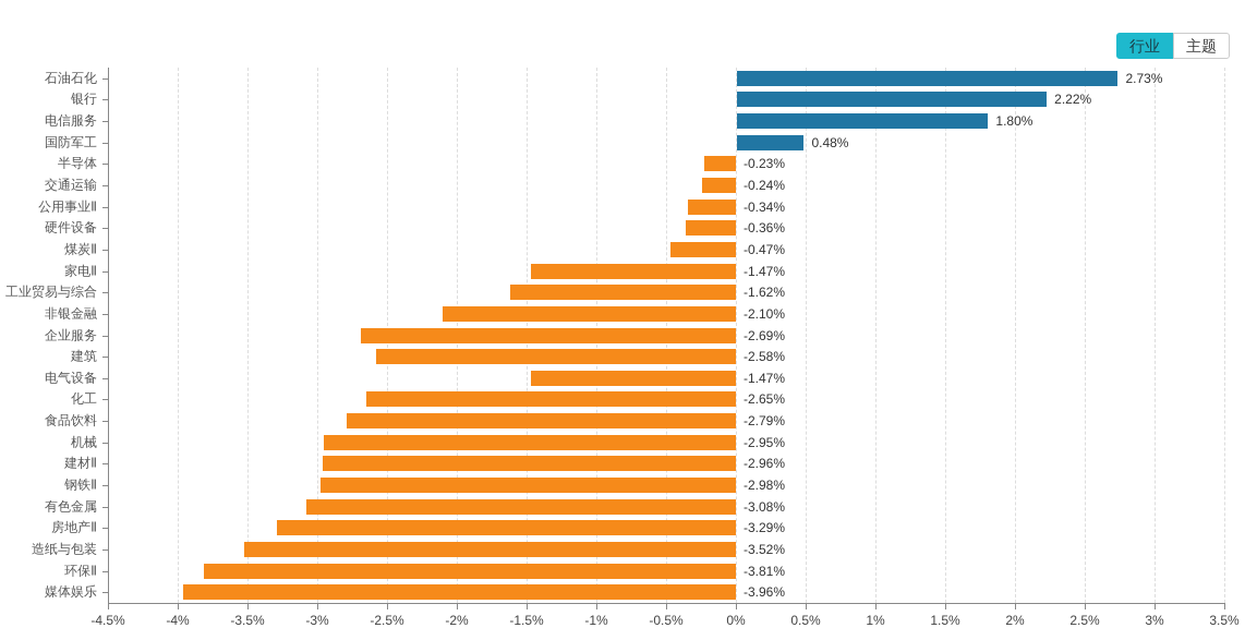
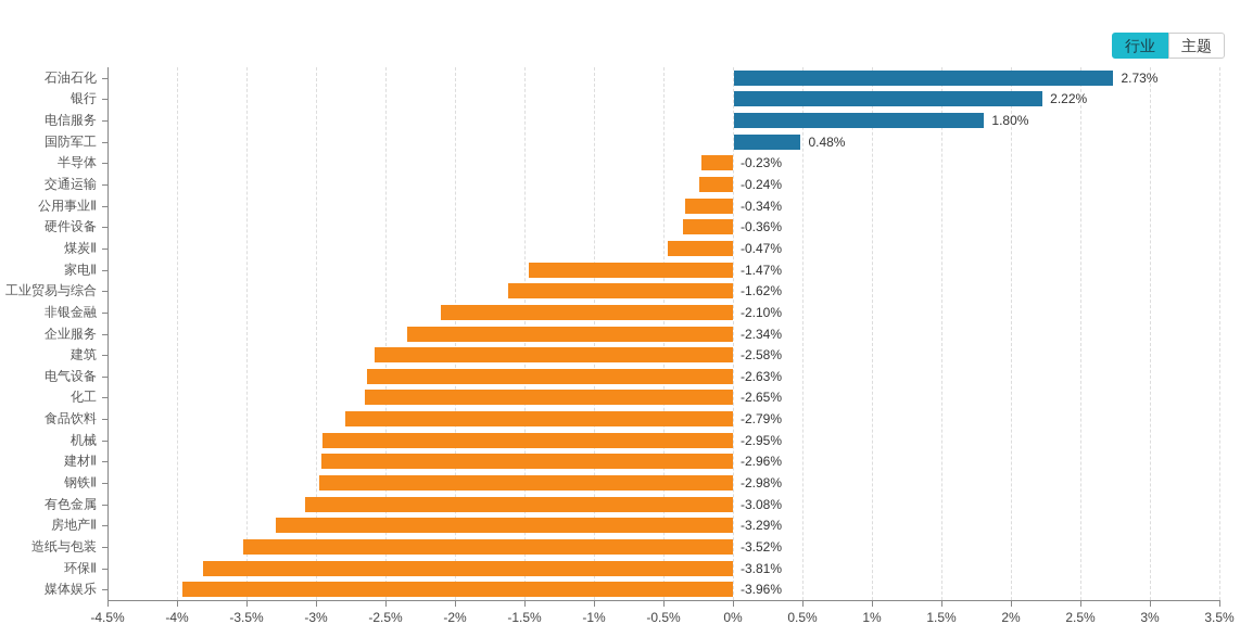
企业服务: -2.69% -> -2.34%
电气设备: -1.47% -> -2.63%
